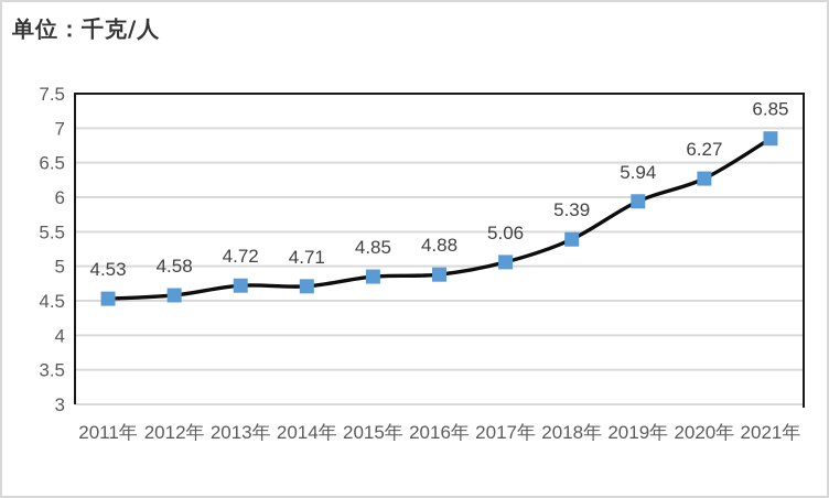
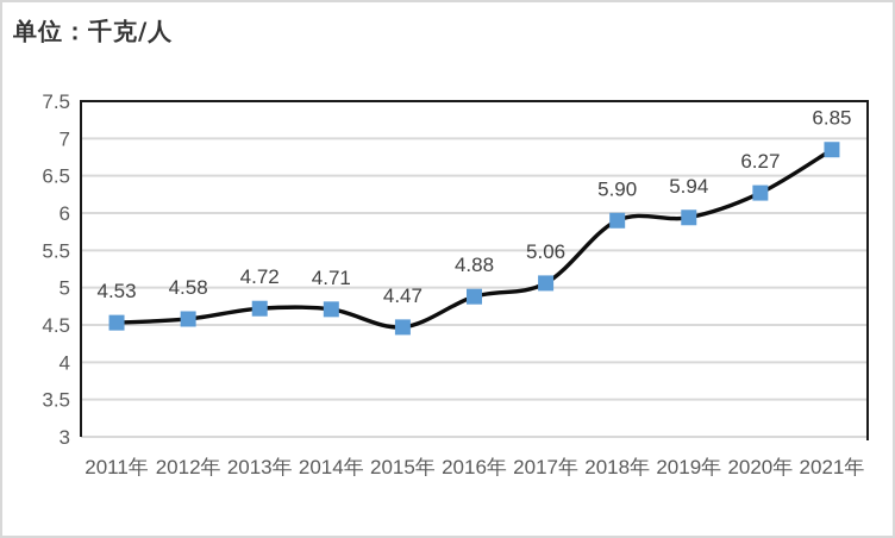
2015年: 4.85 -> 4.47
2018年: 5.39 -> 5.90
